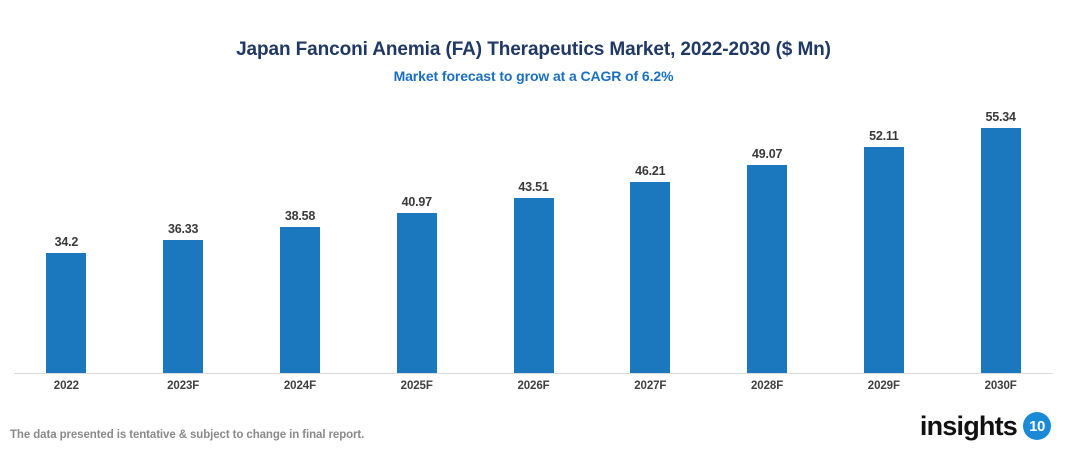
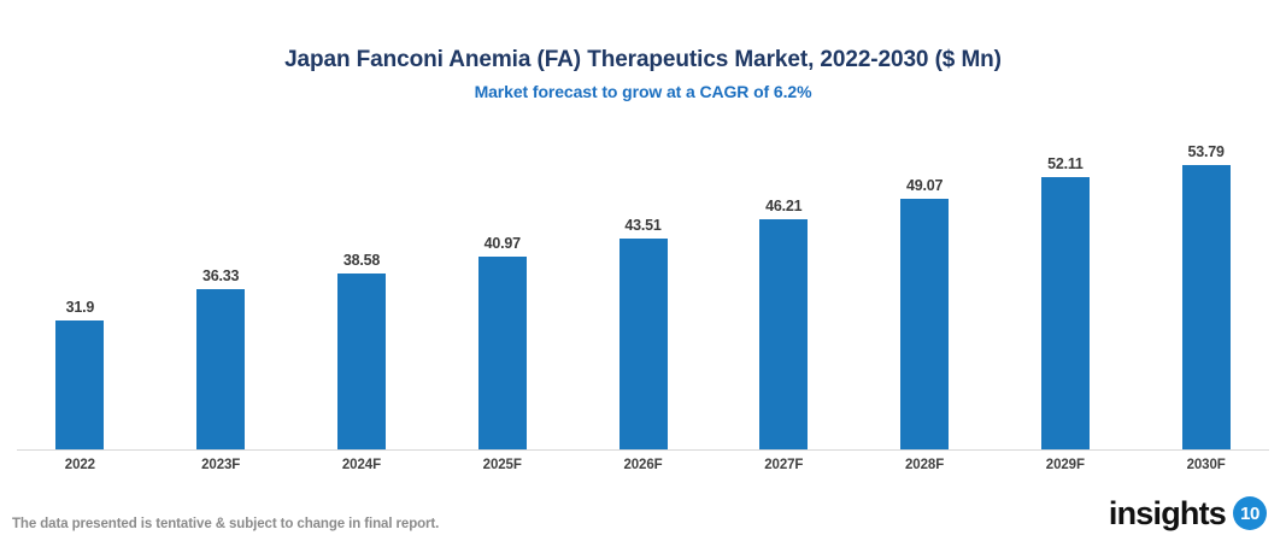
2022: 34.2 -> 31.9
2030F: 55.34 -> 53.79
